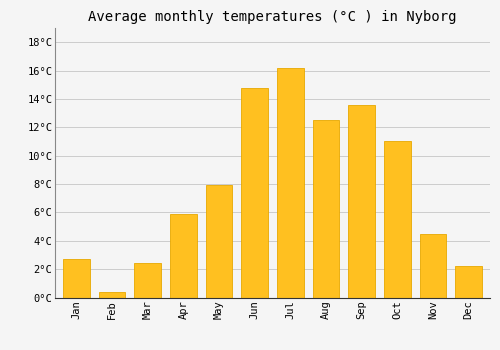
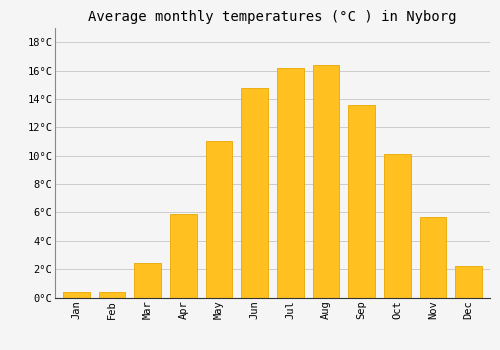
Jan: 2.7°C -> 0.4°C
May: 7.9°C -> 11.0°C
Aug: 12.5°C -> 16.4°C
Oct: 11.0°C -> 10.1°C
Nov: 4.5°C -> 5.7°C
